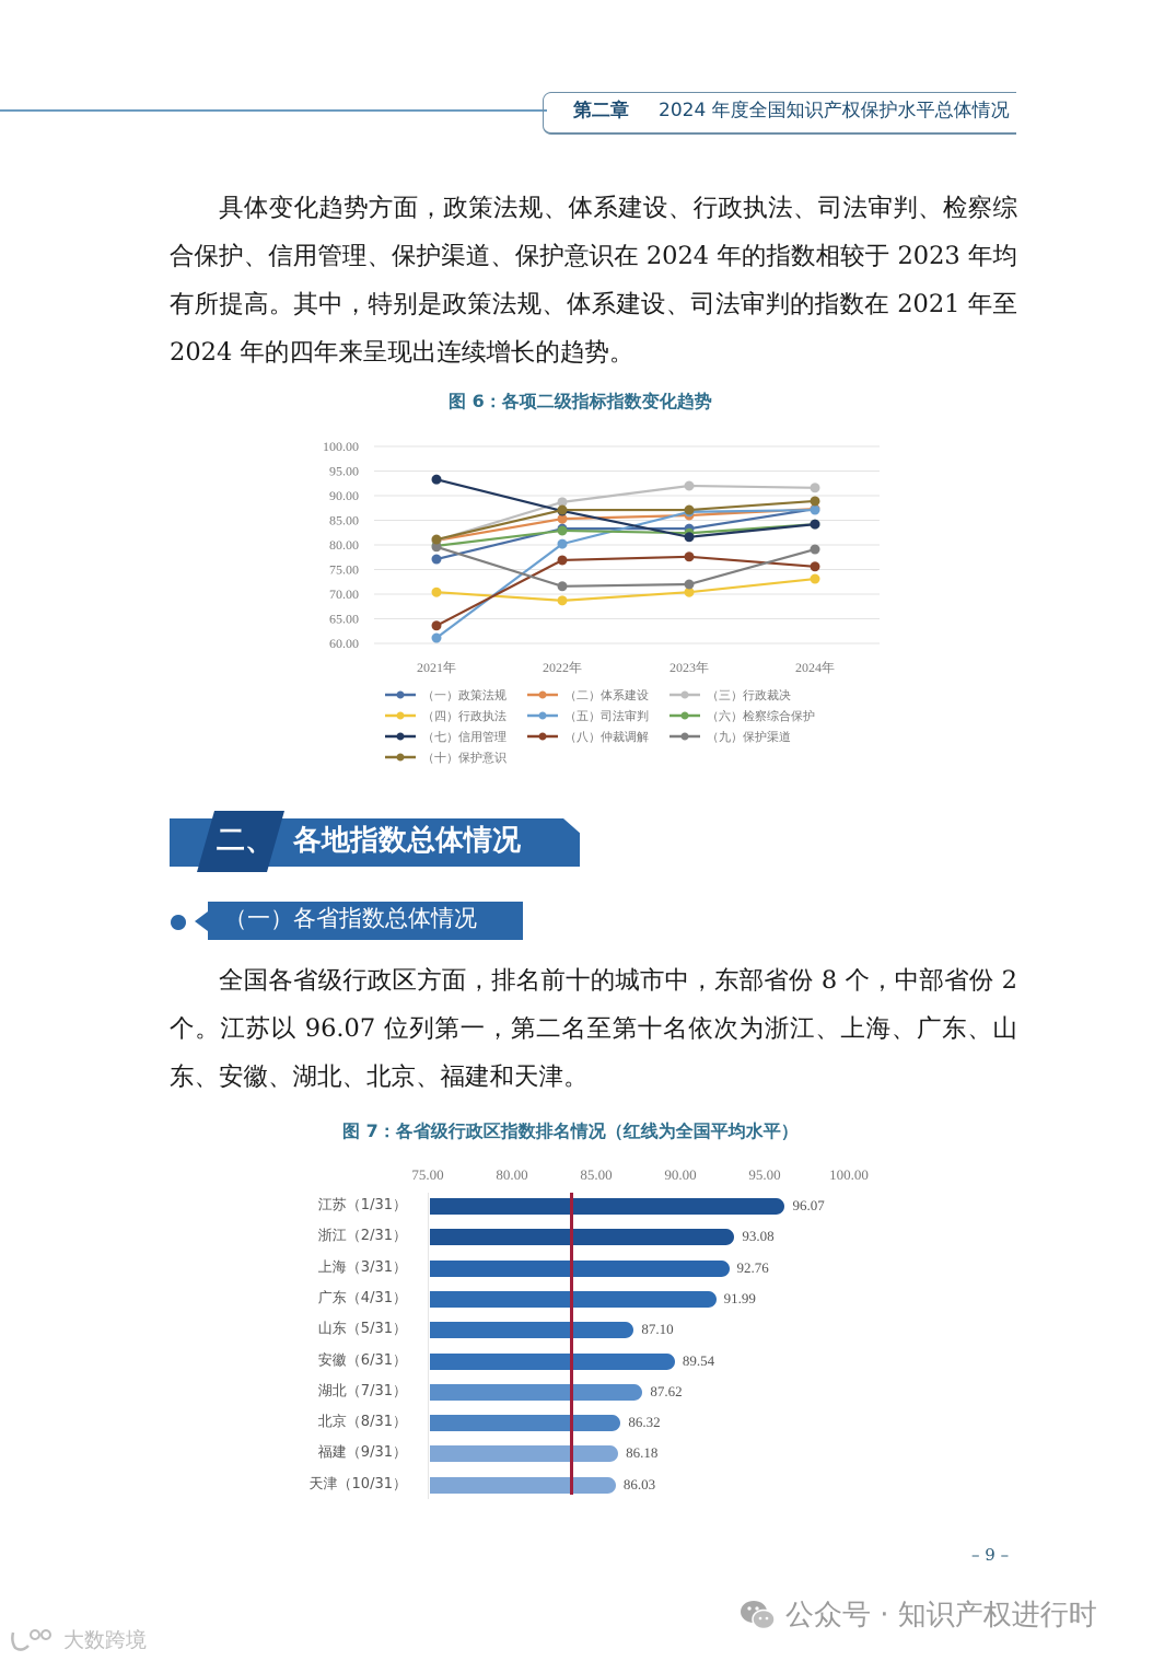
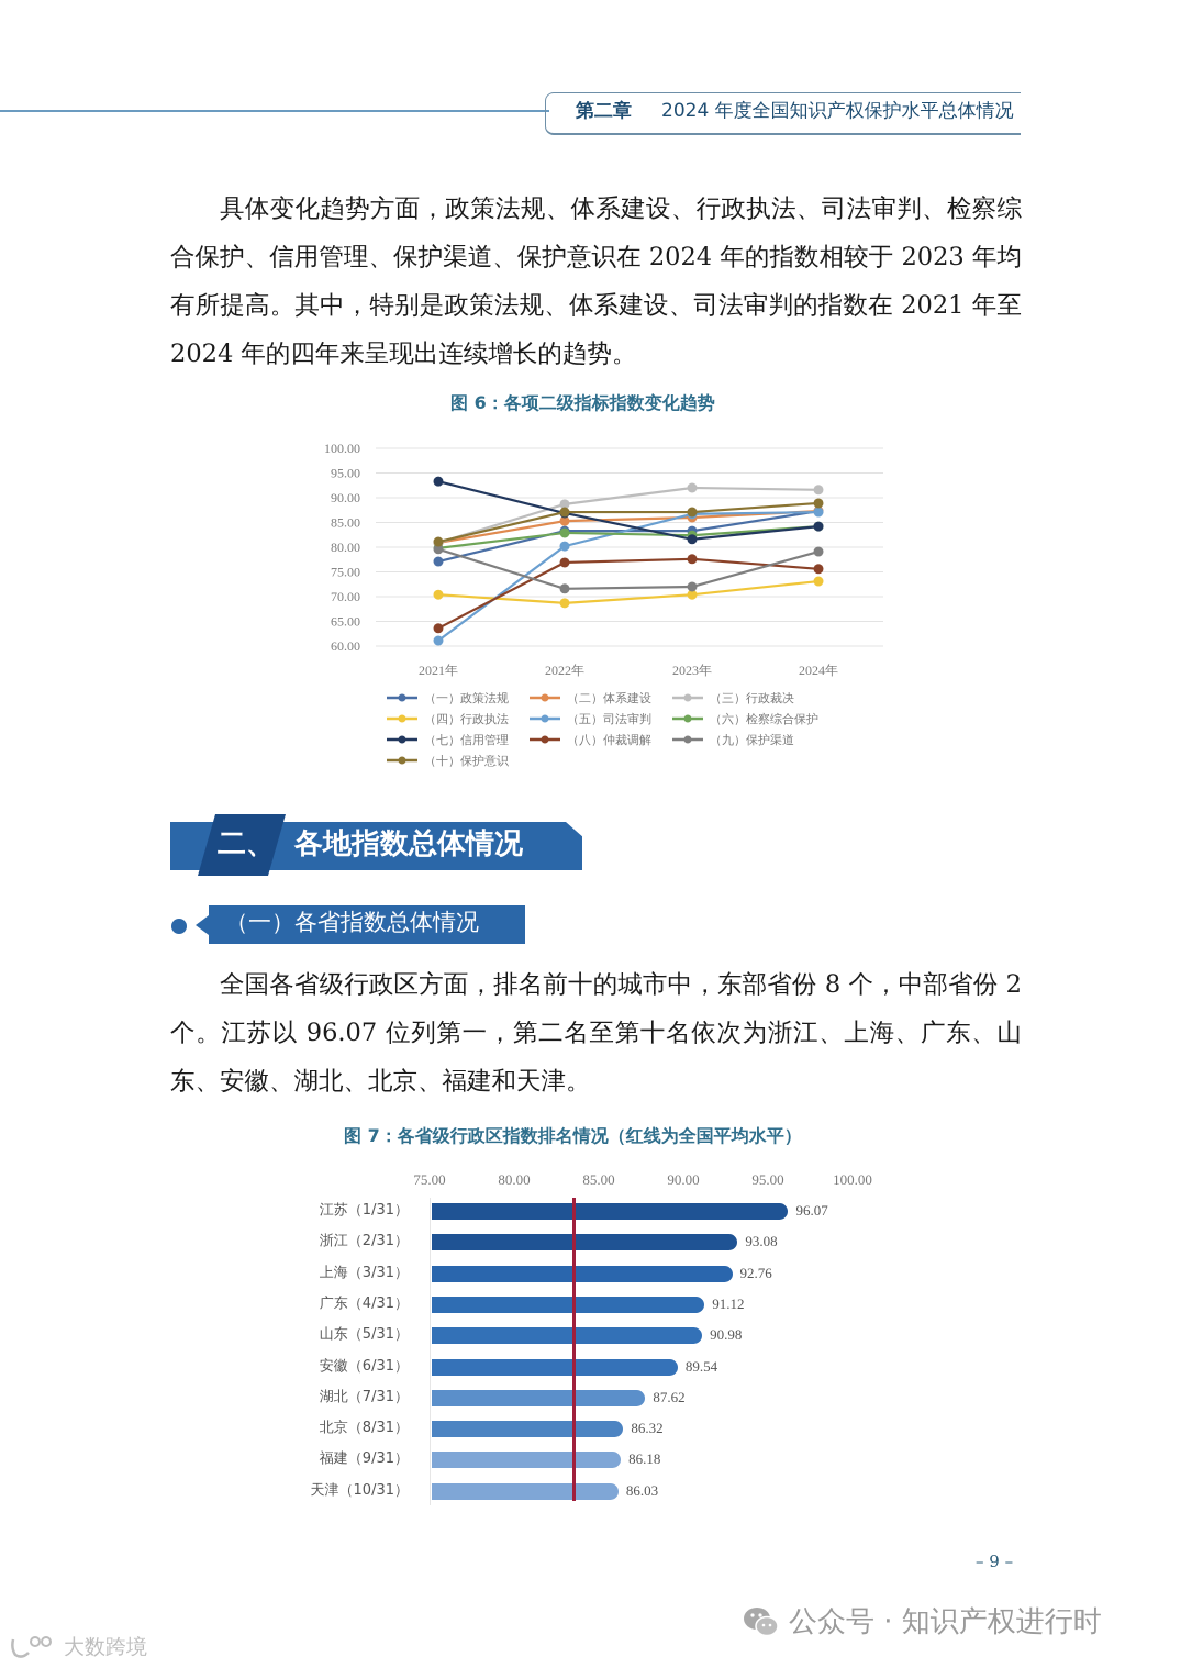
图 7：各省级行政区指数排名情况（红线为全国平均水平）/广东（4/31）: 91.99 -> 91.12
图 7：各省级行政区指数排名情况（红线为全国平均水平）/山东（5/31）: 87.10 -> 90.98
